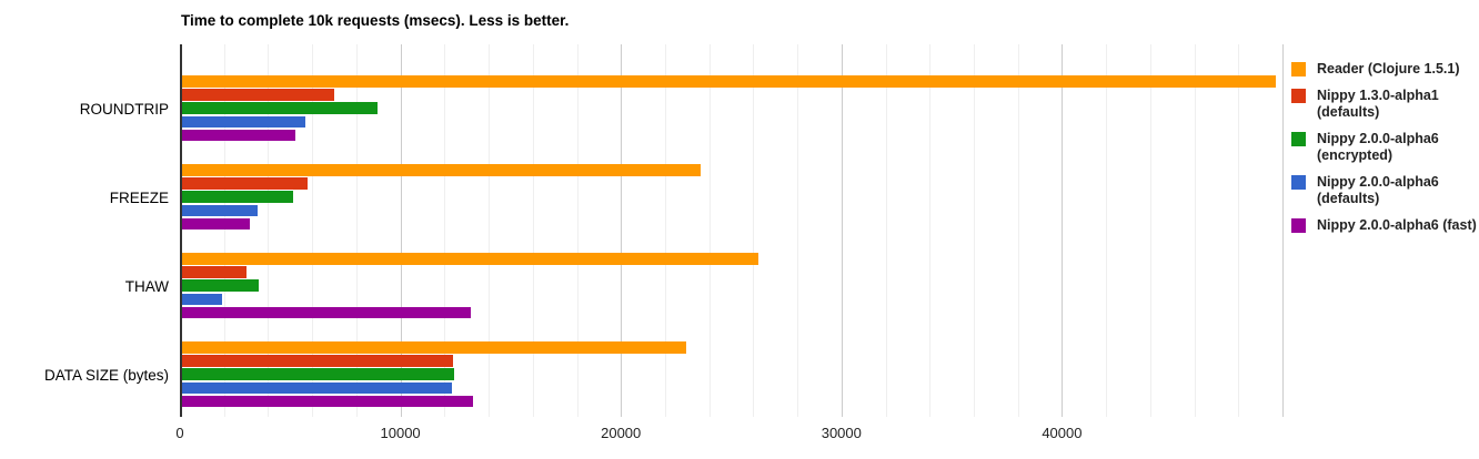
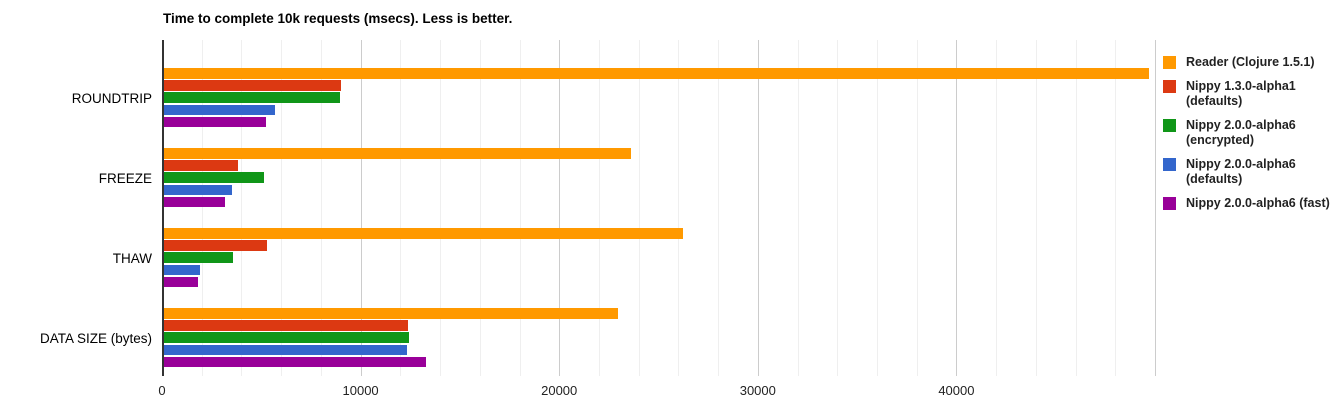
Nippy 1.3.0-alpha1 (defaults)/ROUNDTRIP: 7000 -> 9000
Nippy 1.3.0-alpha1 (defaults)/FREEZE: 5800 -> 3800
Nippy 1.3.0-alpha1 (defaults)/THAW: 3000 -> 5300
Nippy 2.0.0-alpha6 (fast)/THAW: 13200 -> 1800
